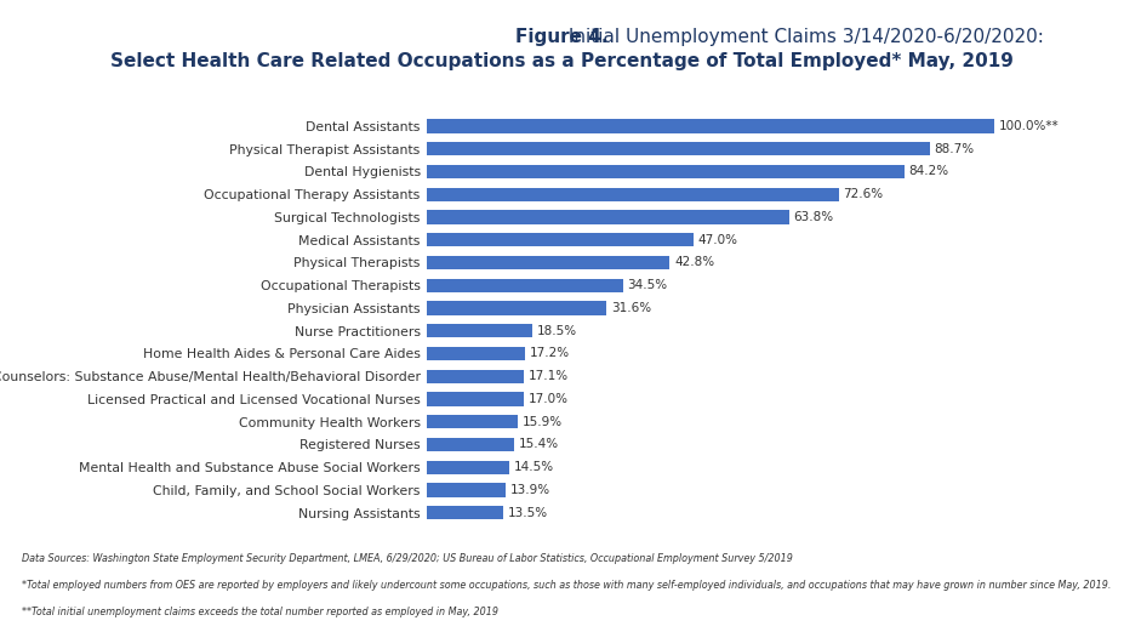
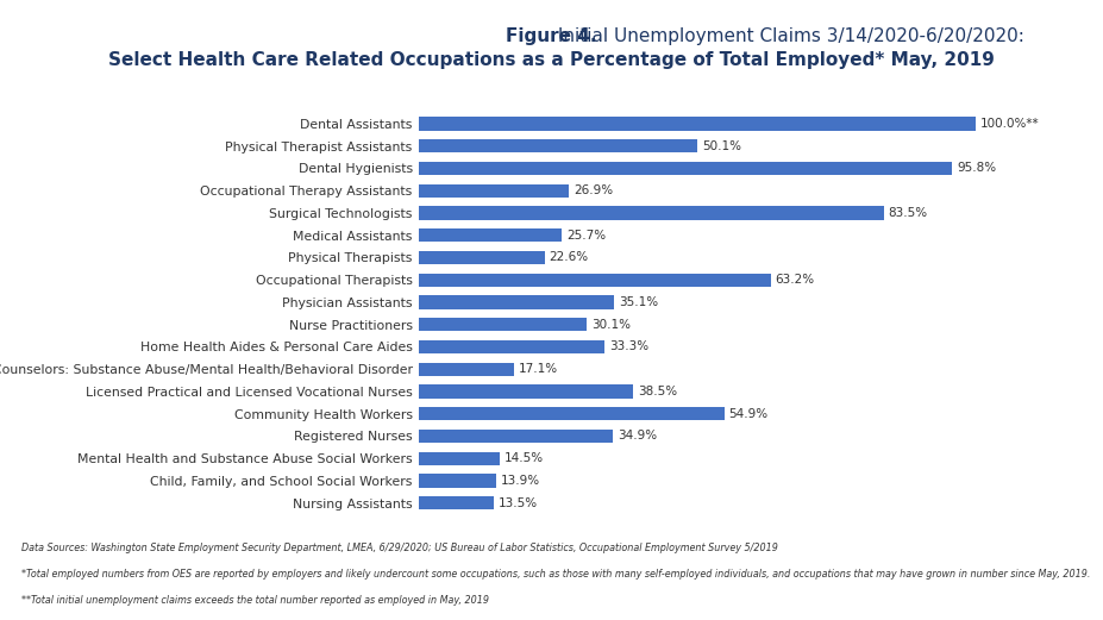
Physical Therapist Assistants: 88.7% -> 50.1%
Dental Hygienists: 84.2% -> 95.8%
Occupational Therapy Assistants: 72.6% -> 26.9%
Surgical Technologists: 63.8% -> 83.5%
Medical Assistants: 47.0% -> 25.7%
Physical Therapists: 42.8% -> 22.6%
Occupational Therapists: 34.5% -> 63.2%
Physician Assistants: 31.6% -> 35.1%
Nurse Practitioners: 18.5% -> 30.1%
Home Health Aides & Personal Care Aides: 17.2% -> 33.3%
Licensed Practical and Licensed Vocational Nurses: 17.0% -> 38.5%
Community Health Workers: 15.9% -> 54.9%
Registered Nurses: 15.4% -> 34.9%
